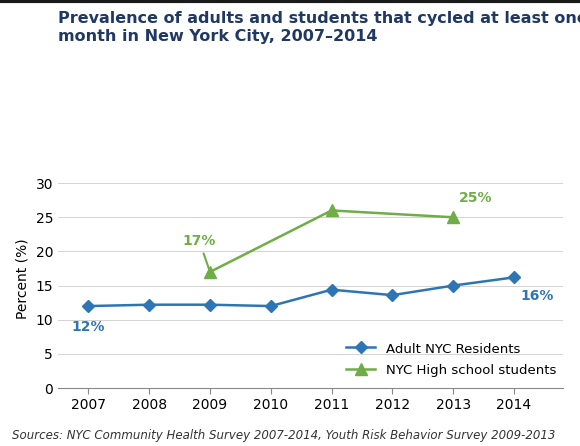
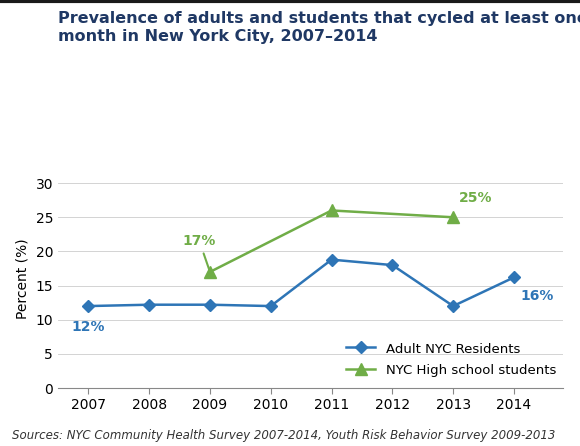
Adult NYC Residents/2011: 14.4 -> 18.8
Adult NYC Residents/2012: 13.6 -> 18.0
Adult NYC Residents/2013: 15.0 -> 12.0
